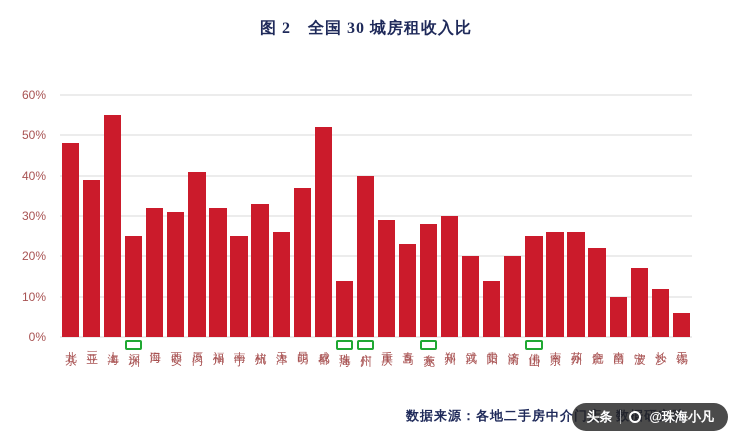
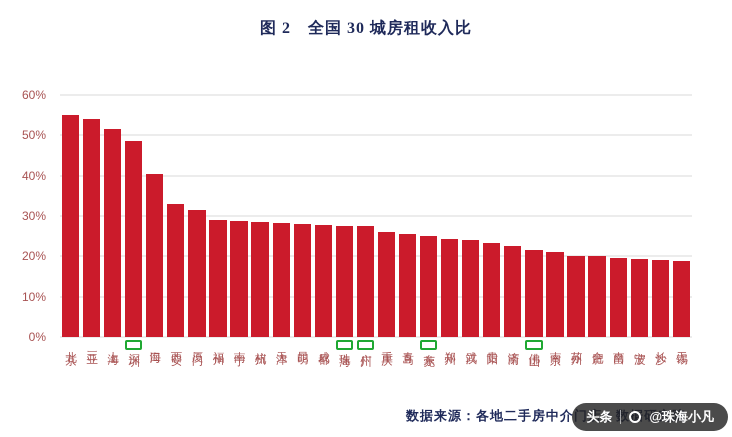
北京: 48% -> 55%
三亚: 39% -> 54%
上海: 55% -> 52%
深圳: 25% -> 49%
海口: 32% -> 40%
西安: 31% -> 33%
厦门: 41% -> 32%
福州: 32% -> 29%
南宁: 25% -> 29%
杭州: 33% -> 28%
天津: 26% -> 28%
昆明: 37% -> 28%
成都: 52% -> 28%
珠海: 14% -> 28%
广州: 40% -> 28%
重庆: 29% -> 26%
青岛: 23% -> 26%
东莞: 28% -> 25%
郑州: 30% -> 24%
武汉: 20% -> 24%
贵阳: 14% -> 23%
济南: 20% -> 22%
佛山: 25% -> 22%
南京: 26% -> 21%
苏州: 26% -> 20%
合肥: 22% -> 20%
南昌: 10% -> 20%
宁波: 17% -> 19%
长沙: 12% -> 19%
无锡: 6% -> 19%
